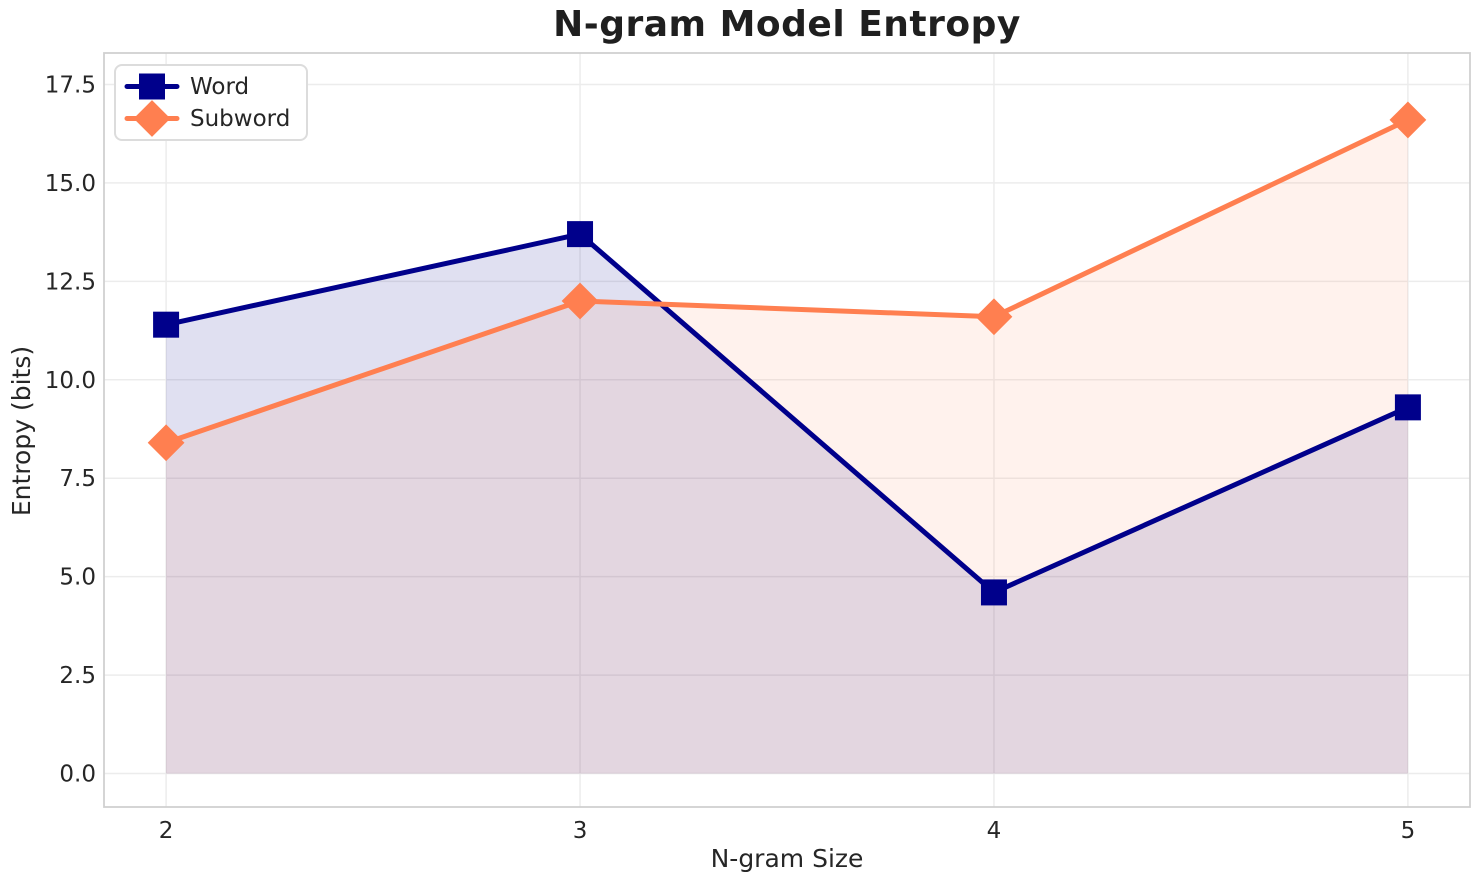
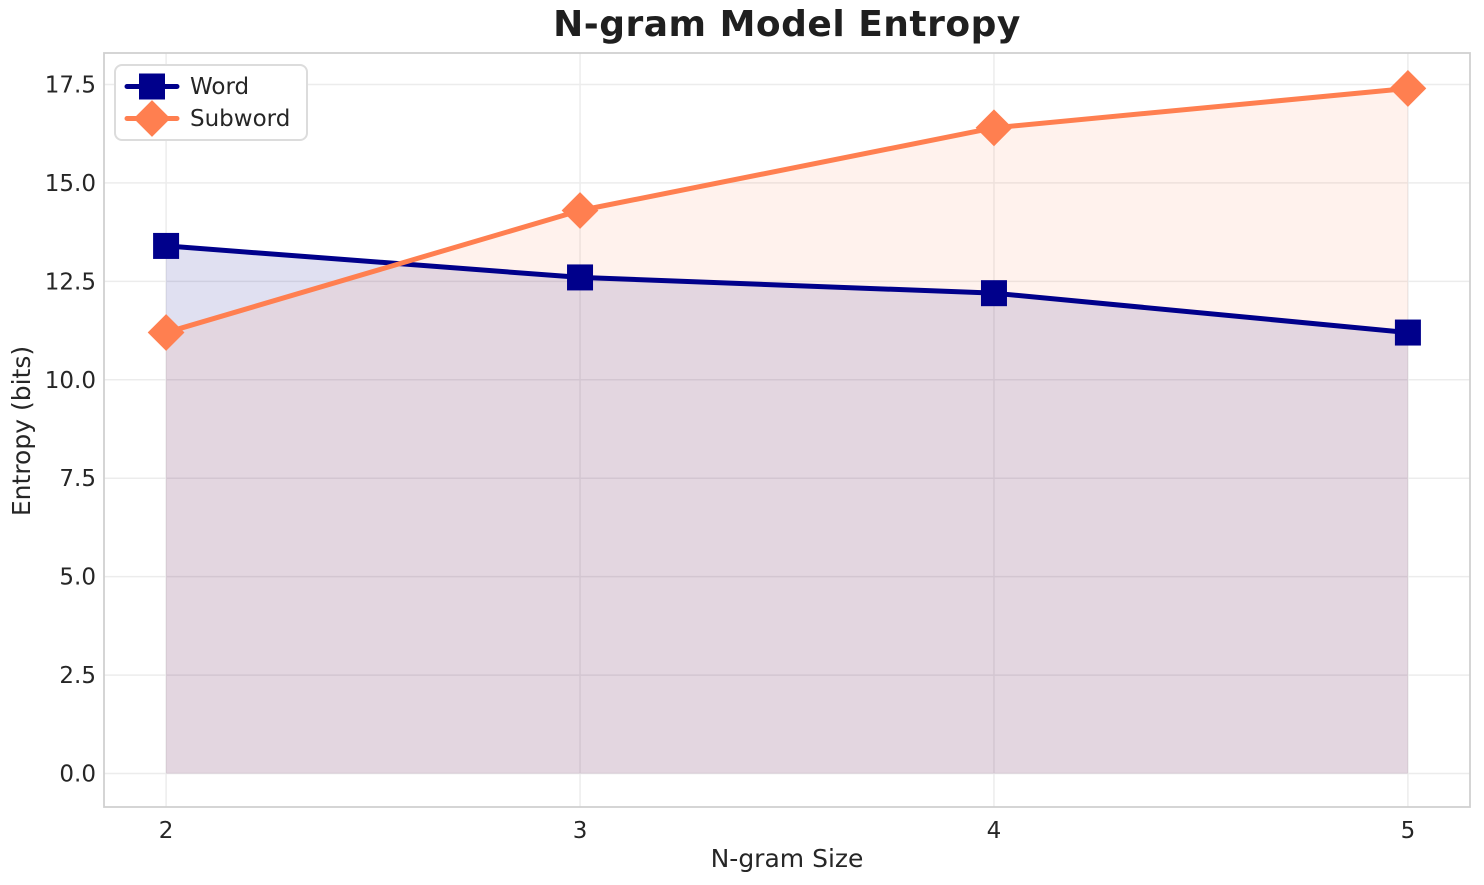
Word/2: 11.4 -> 13.4
Subword/2: 8.4 -> 11.2
Word/3: 13.7 -> 12.6
Subword/3: 12.0 -> 14.3
Word/4: 4.6 -> 12.2
Subword/4: 11.6 -> 16.4
Word/5: 9.3 -> 11.2
Subword/5: 16.6 -> 17.4
